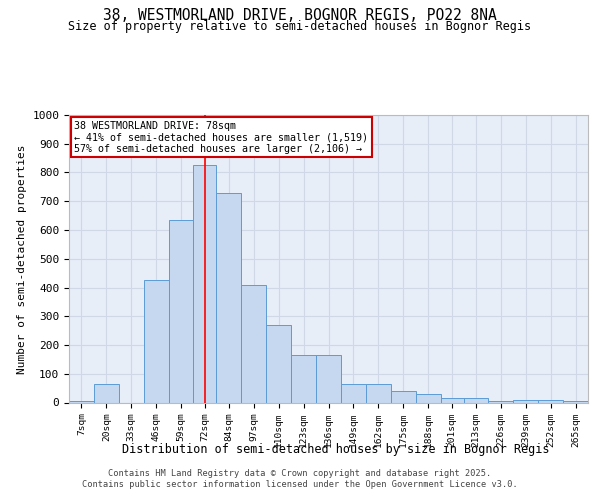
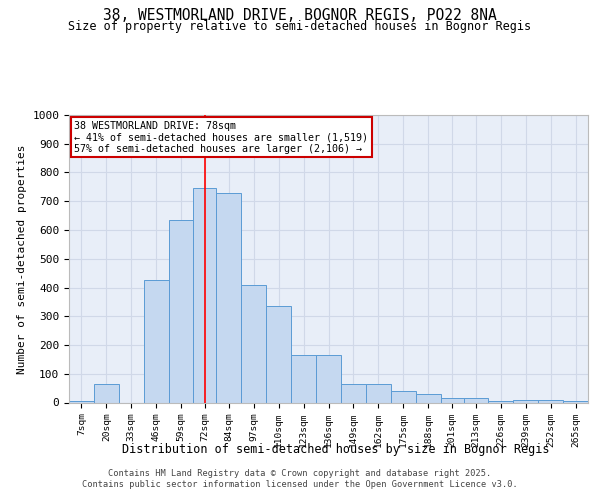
72sqm: 825 -> 745
110sqm: 270 -> 335
